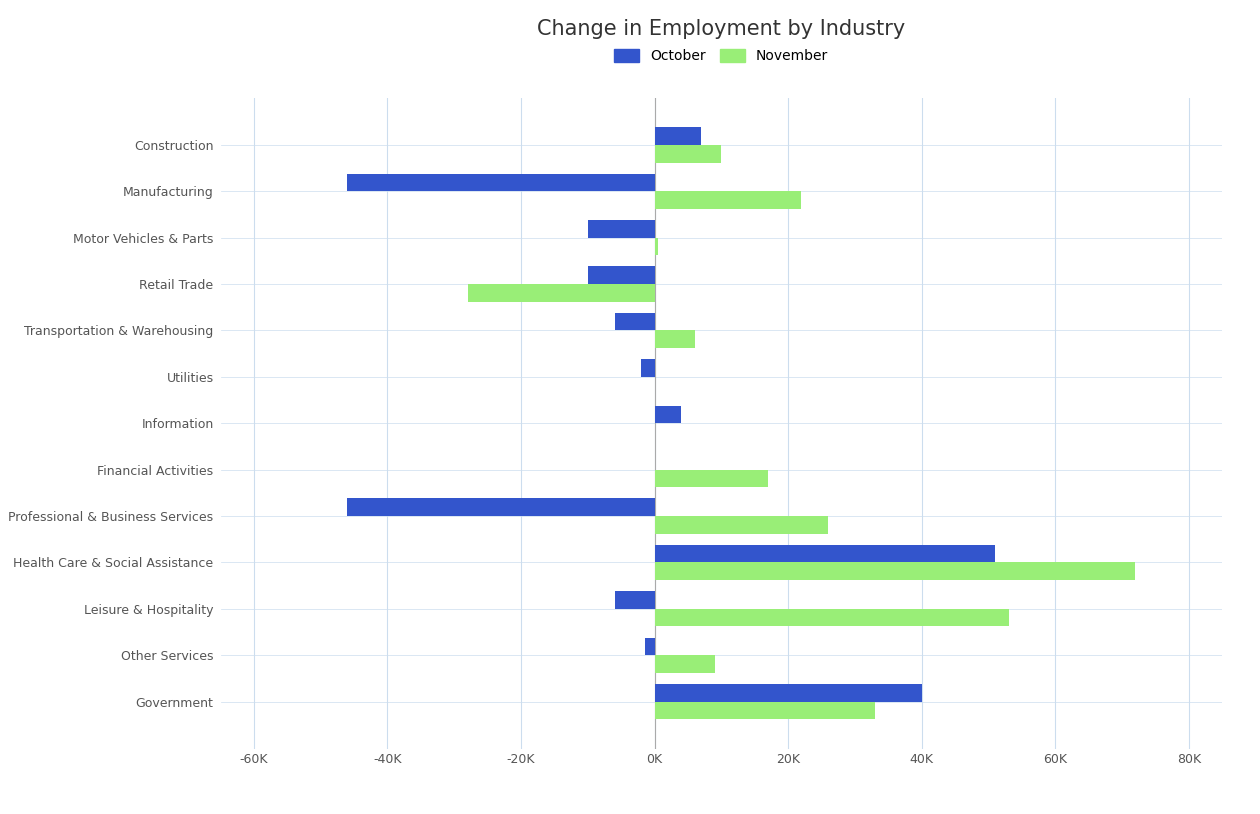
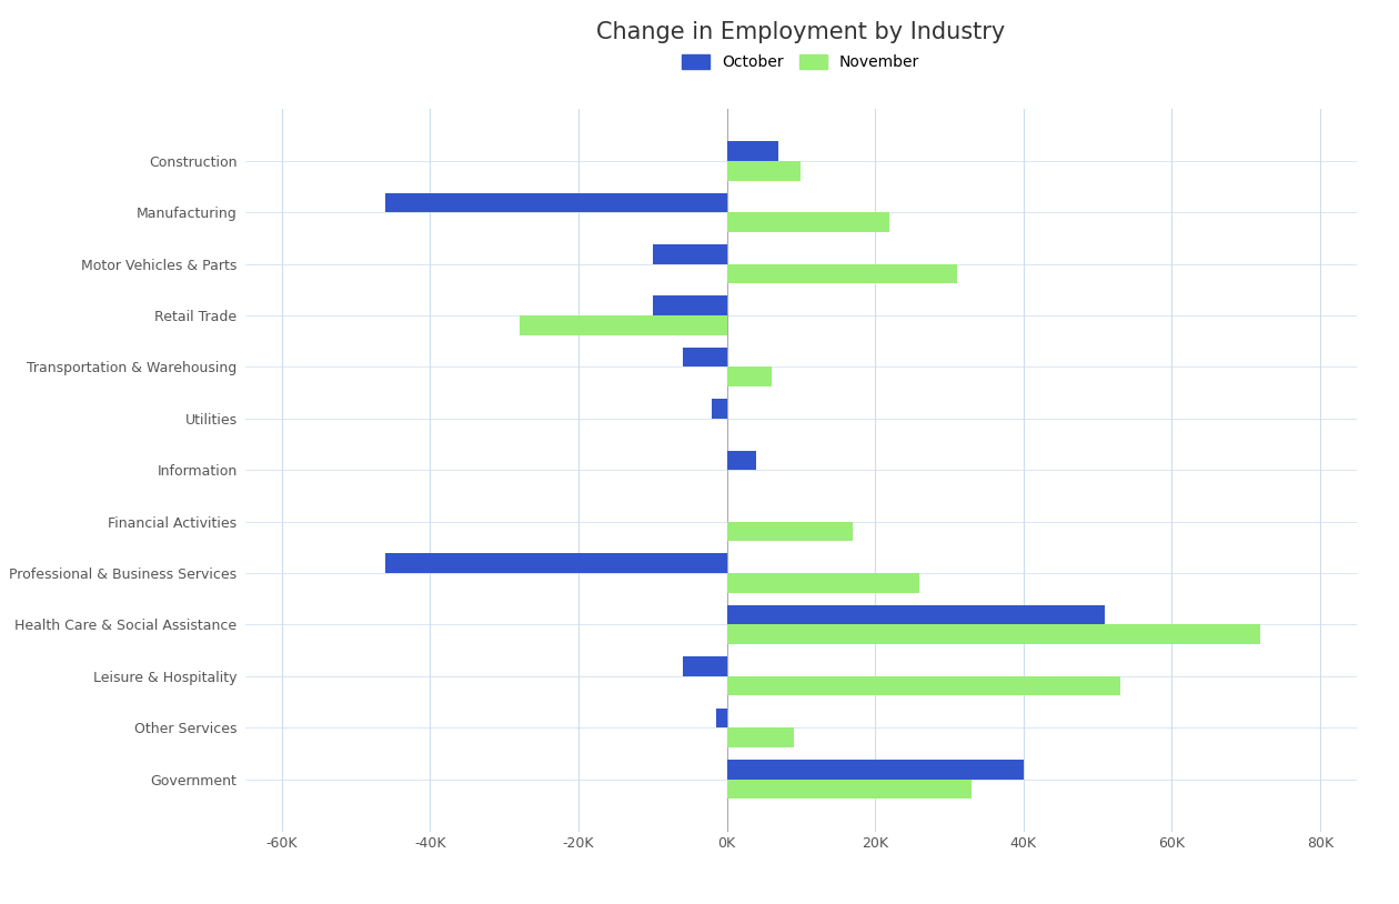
November/Motor Vehicles & Parts: 0.5K -> 31.0K
